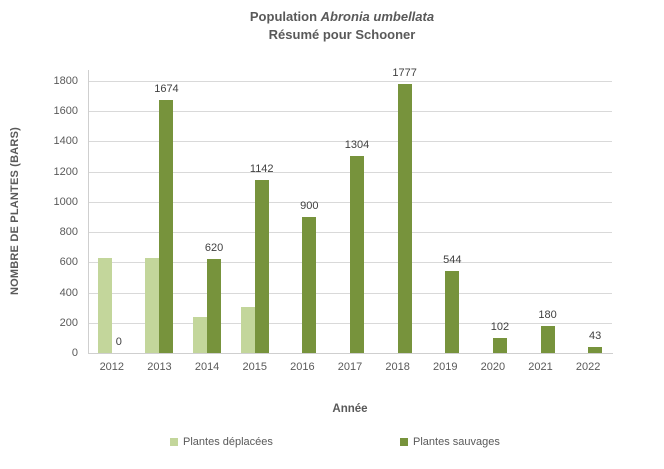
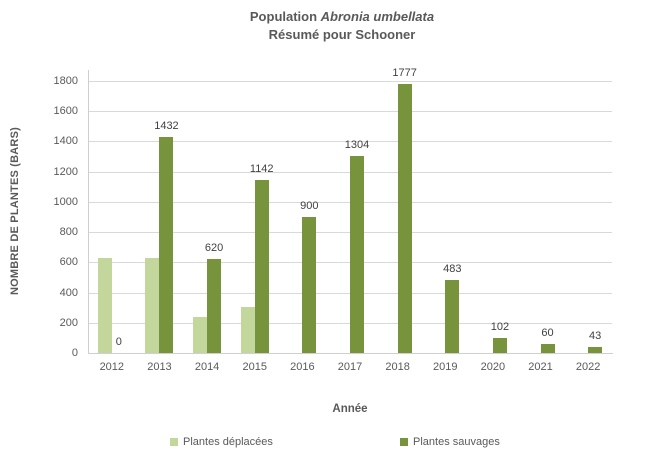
Plantes sauvages/2013: 1674 -> 1432
Plantes sauvages/2019: 544 -> 483
Plantes sauvages/2021: 180 -> 60
